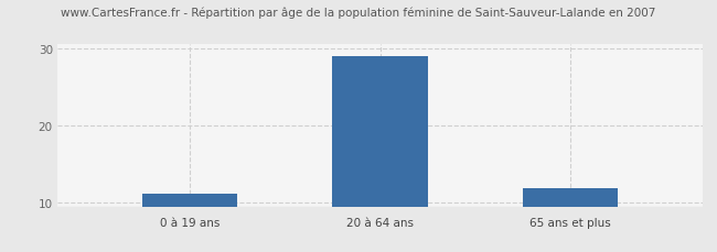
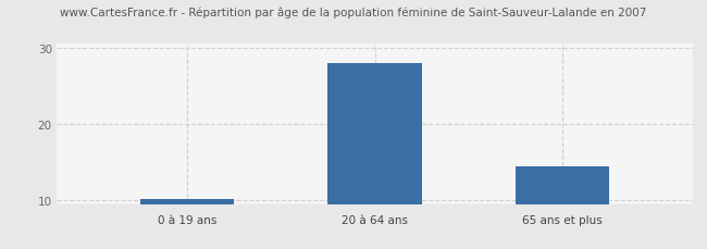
0 à 19 ans: 11.2 -> 10.1
20 à 64 ans: 29.0 -> 28.0
65 ans et plus: 11.8 -> 14.5
